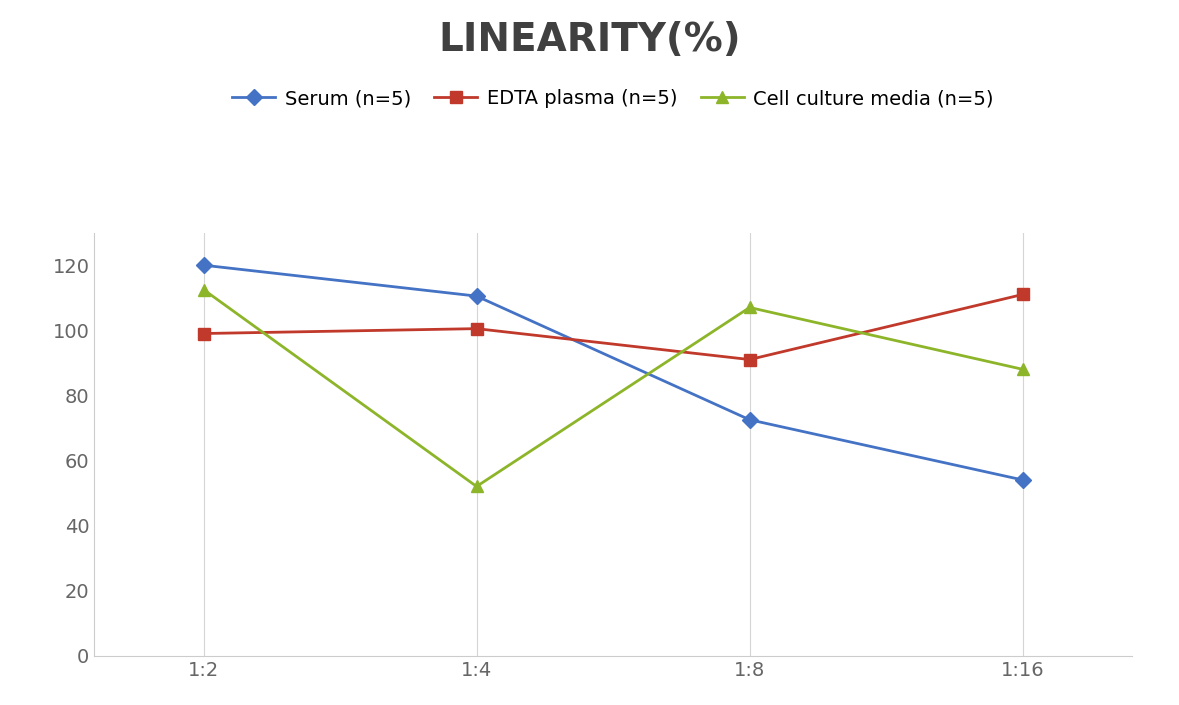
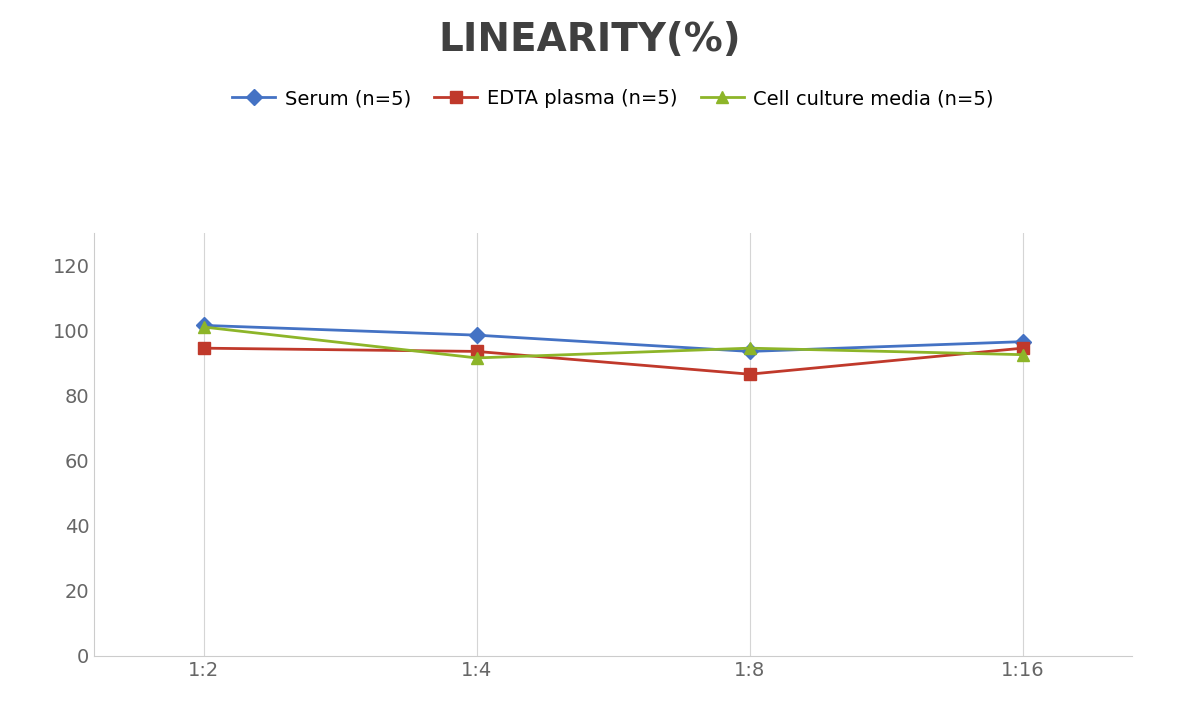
Serum (n=5)/1:2: 120.0 -> 101.5
EDTA plasma (n=5)/1:2: 99.0 -> 94.5
Cell culture media (n=5)/1:2: 112.5 -> 101.0
Serum (n=5)/1:4: 110.5 -> 98.5
EDTA plasma (n=5)/1:4: 100.5 -> 93.5
Cell culture media (n=5)/1:4: 52.0 -> 91.5
Serum (n=5)/1:8: 72.5 -> 93.5
EDTA plasma (n=5)/1:8: 91.0 -> 86.5
Cell culture media (n=5)/1:8: 107.0 -> 94.5
Serum (n=5)/1:16: 54.0 -> 96.5
EDTA plasma (n=5)/1:16: 111.0 -> 94.5
Cell culture media (n=5)/1:16: 88.0 -> 92.5
